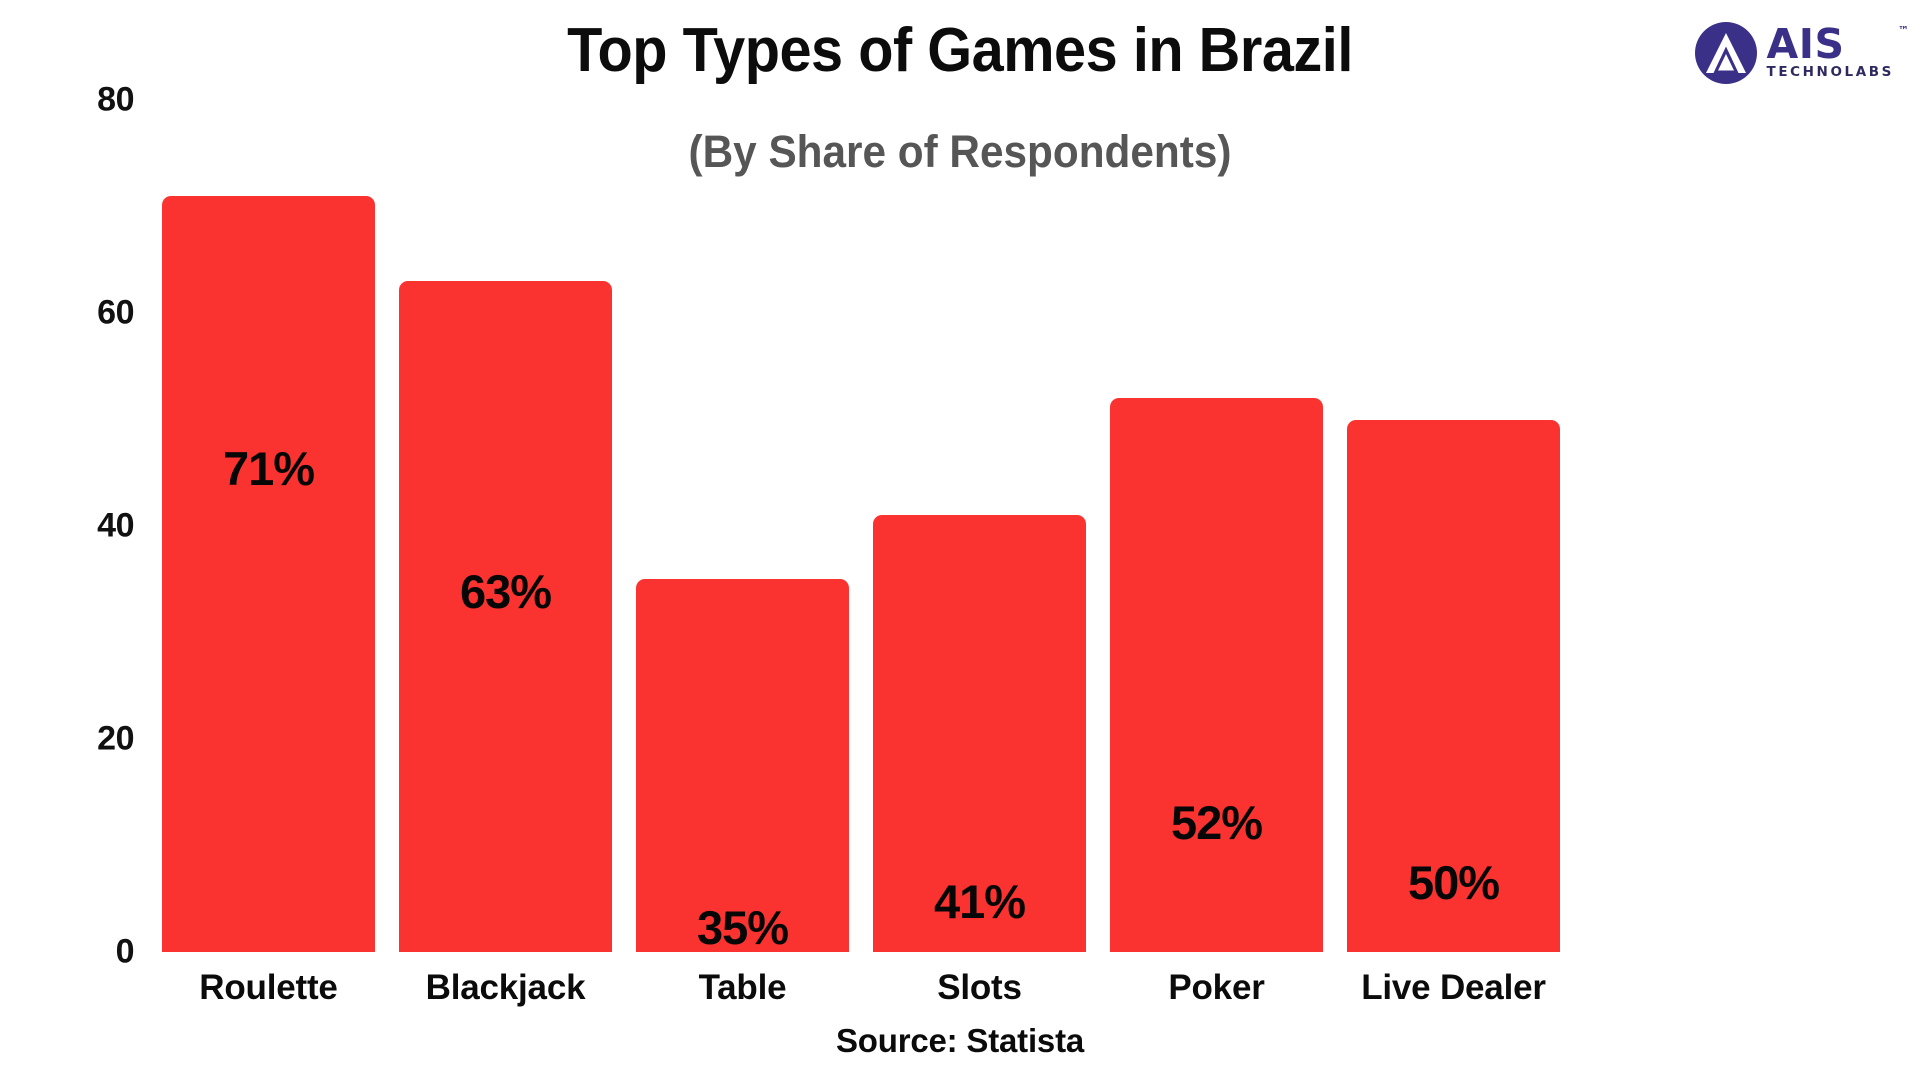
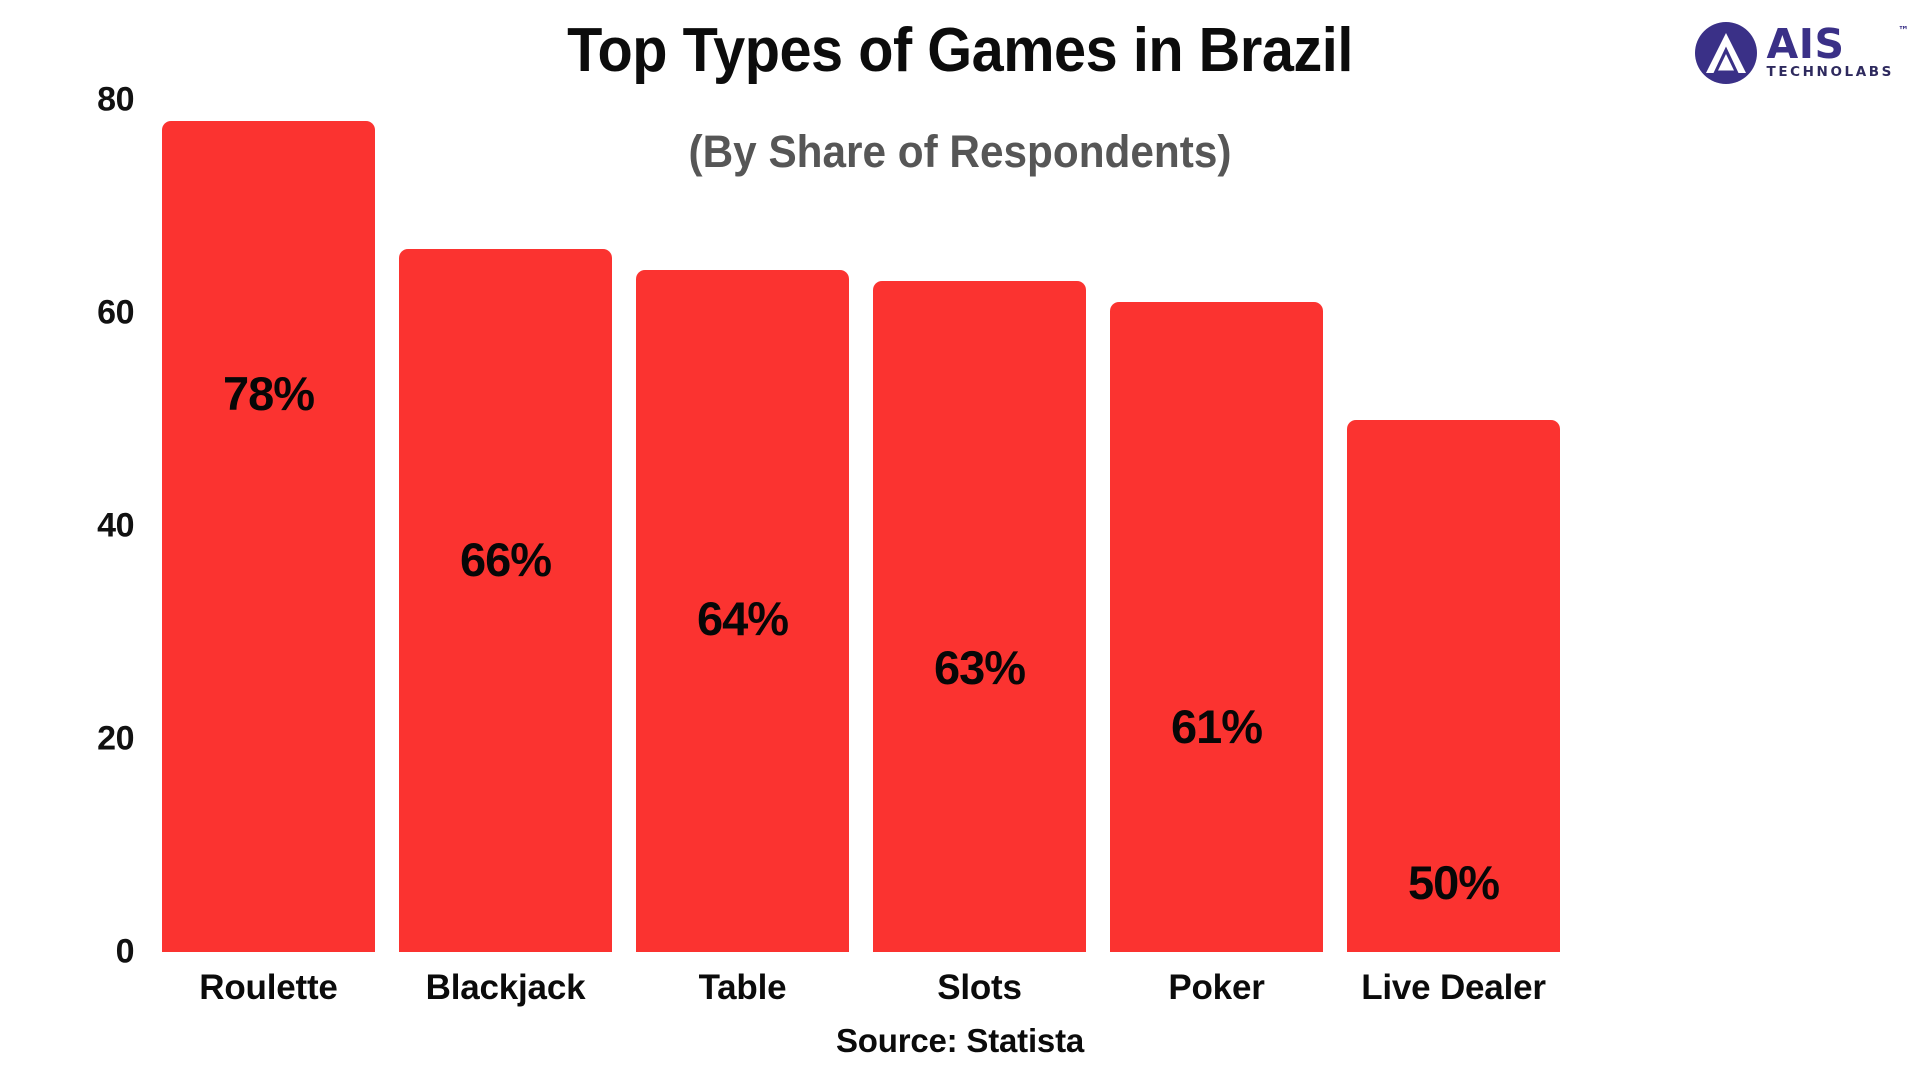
Roulette: 71% -> 78%
Blackjack: 63% -> 66%
Table: 35% -> 64%
Slots: 41% -> 63%
Poker: 52% -> 61%
